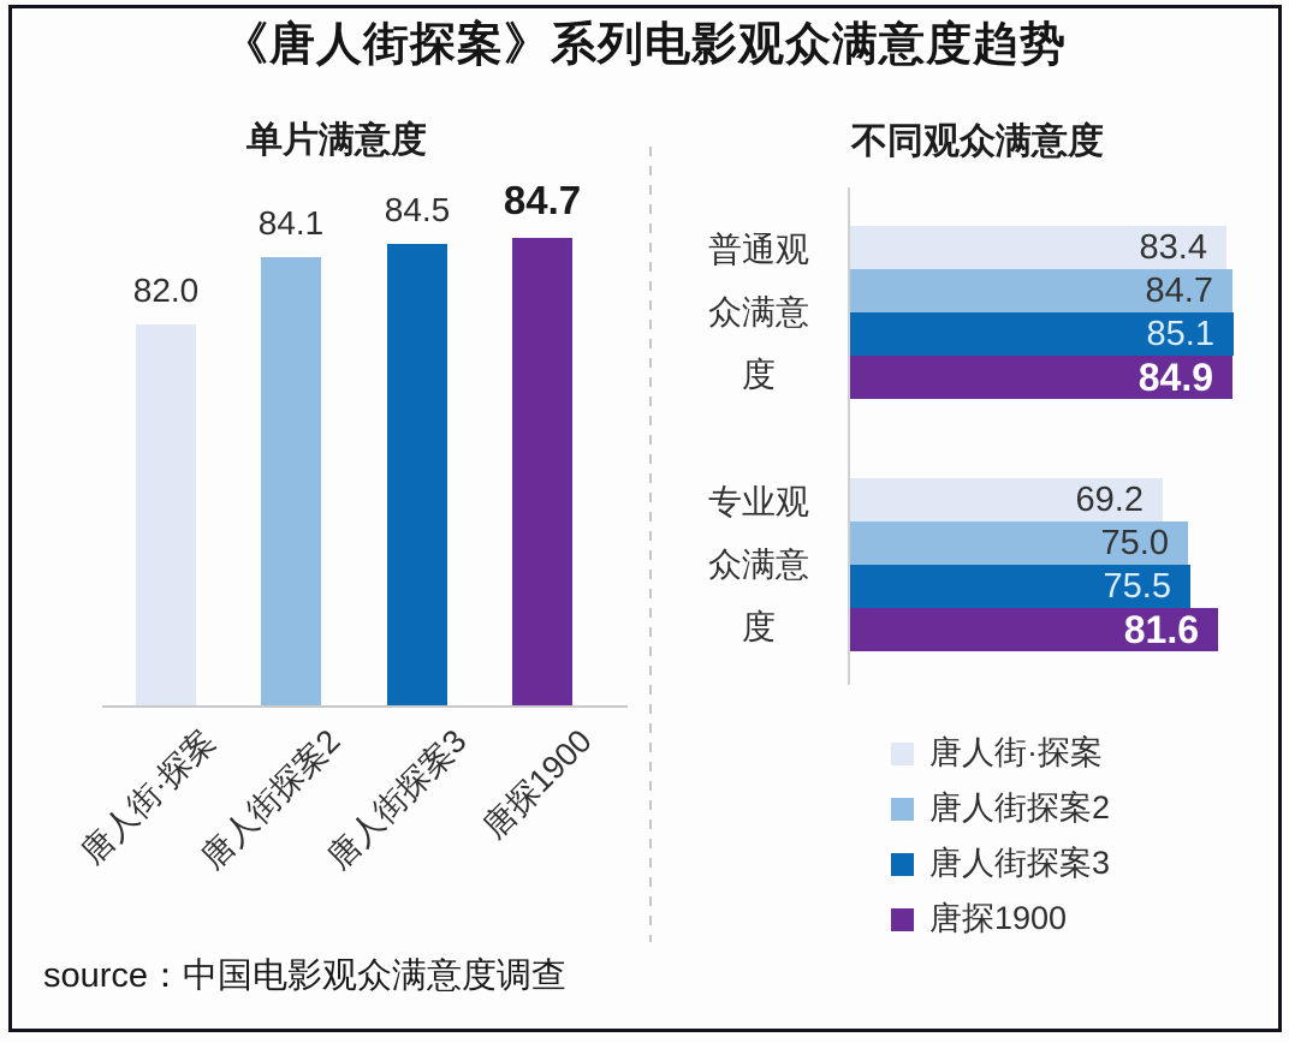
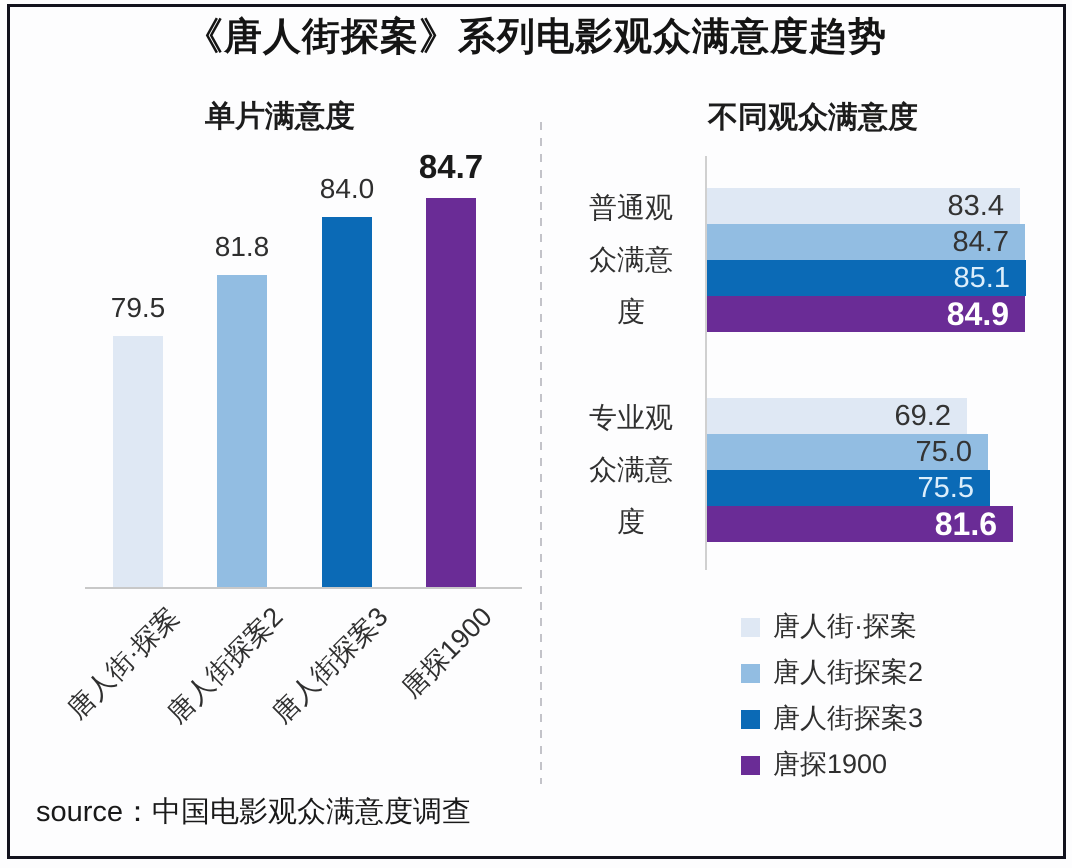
单片满意度/唐人街·探案: 82.0 -> 79.5
单片满意度/唐人街探案2: 84.1 -> 81.8
单片满意度/唐人街探案3: 84.5 -> 84.0
